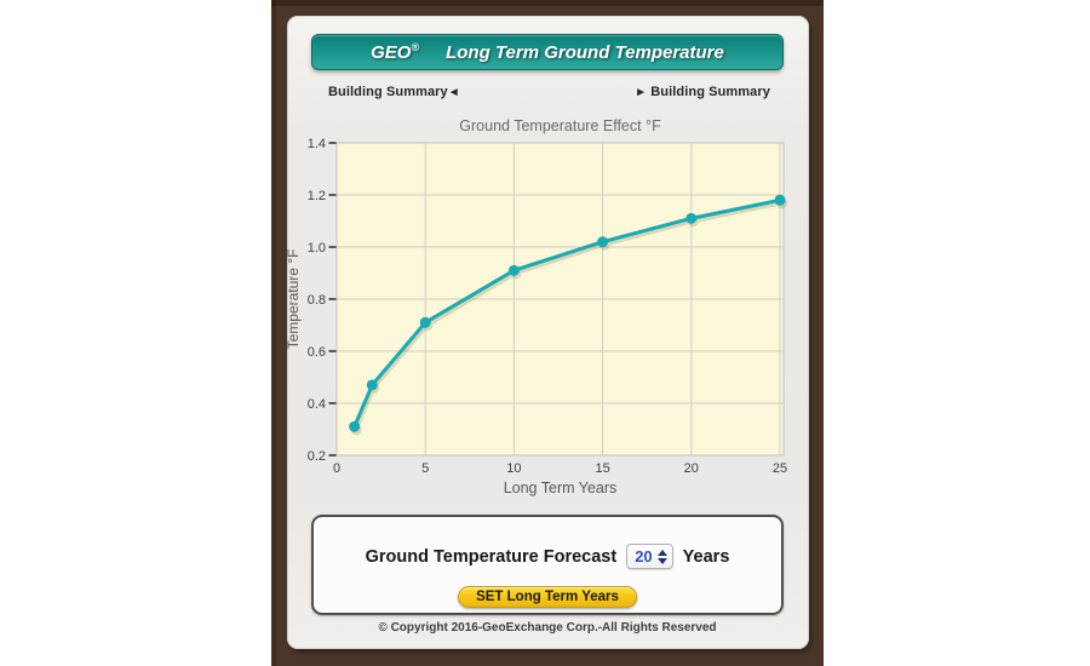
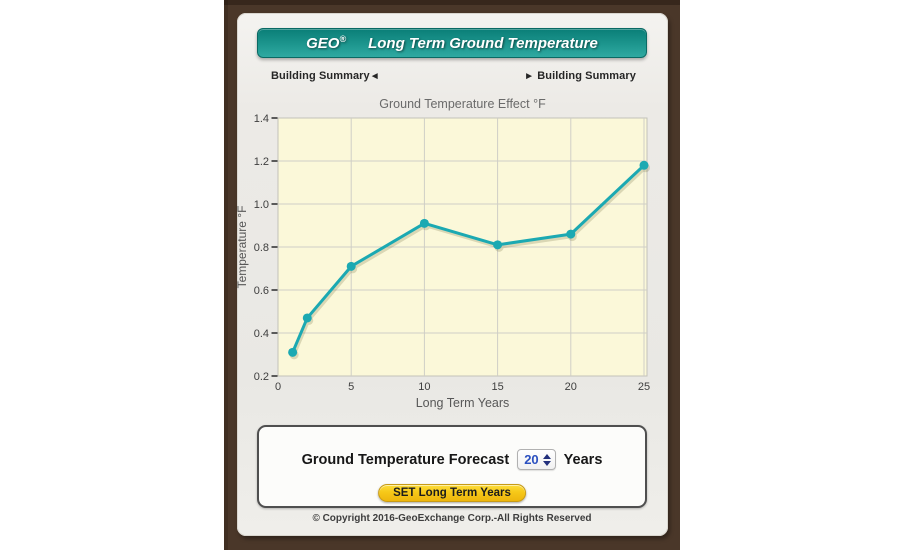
15: 1.02 -> 0.81
20: 1.11 -> 0.86
